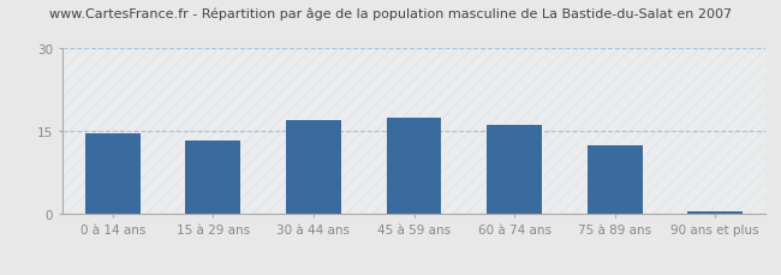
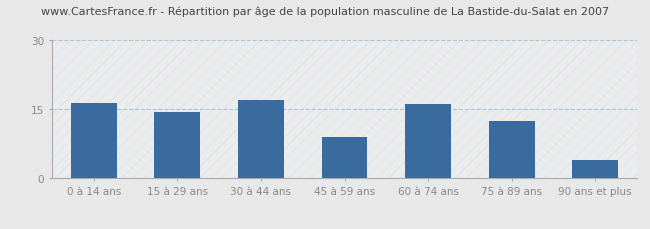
0 à 14 ans: 14.7 -> 16.5
15 à 29 ans: 13.3 -> 14.5
45 à 59 ans: 17.5 -> 9.0
90 ans et plus: 0.5 -> 4.0
